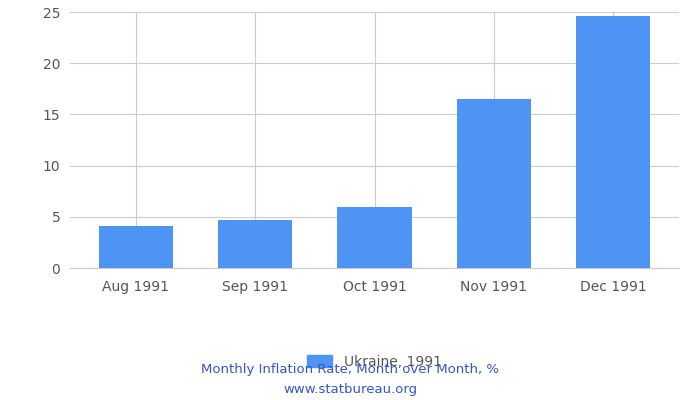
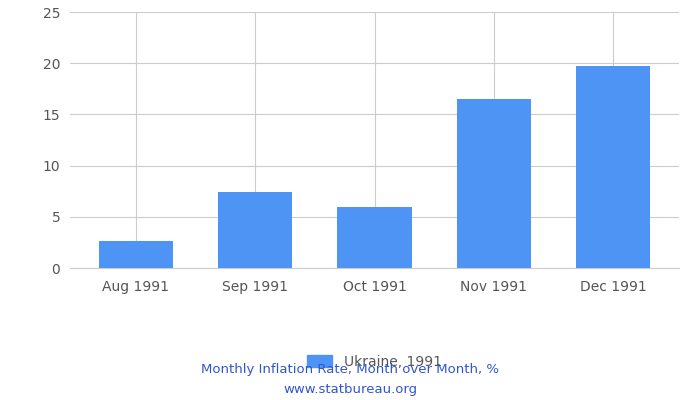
Aug 1991: 4.1 -> 2.6
Sep 1991: 4.7 -> 7.4
Dec 1991: 24.6 -> 19.7
